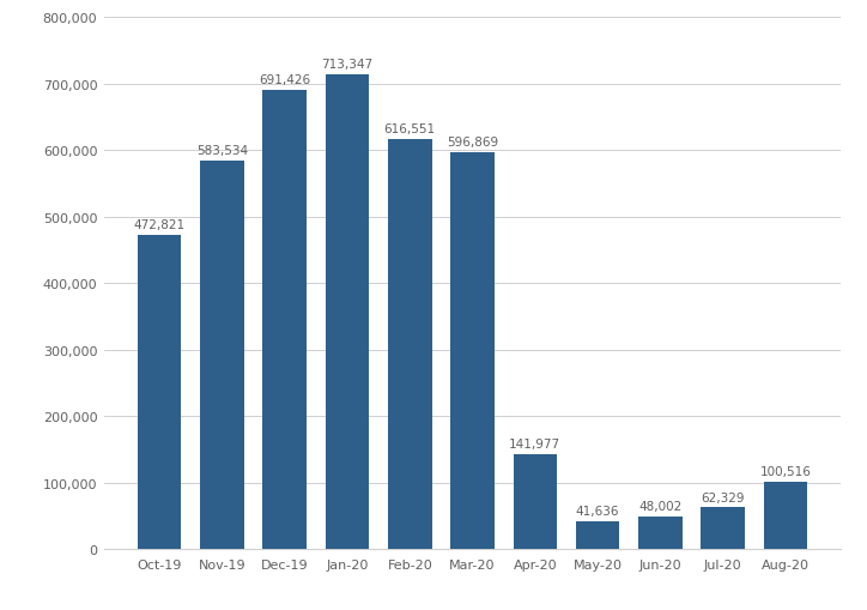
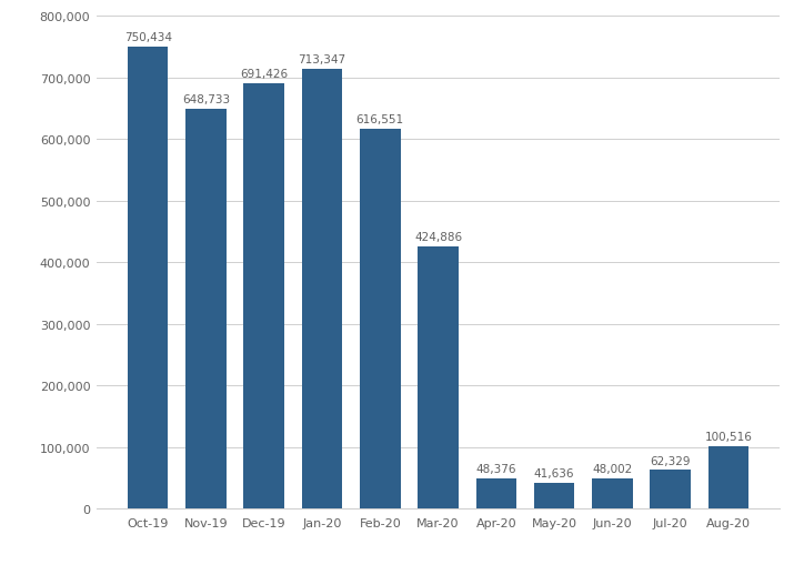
Oct-19: 472,821 -> 750,434
Nov-19: 583,534 -> 648,733
Mar-20: 596,869 -> 424,886
Apr-20: 141,977 -> 48,376
